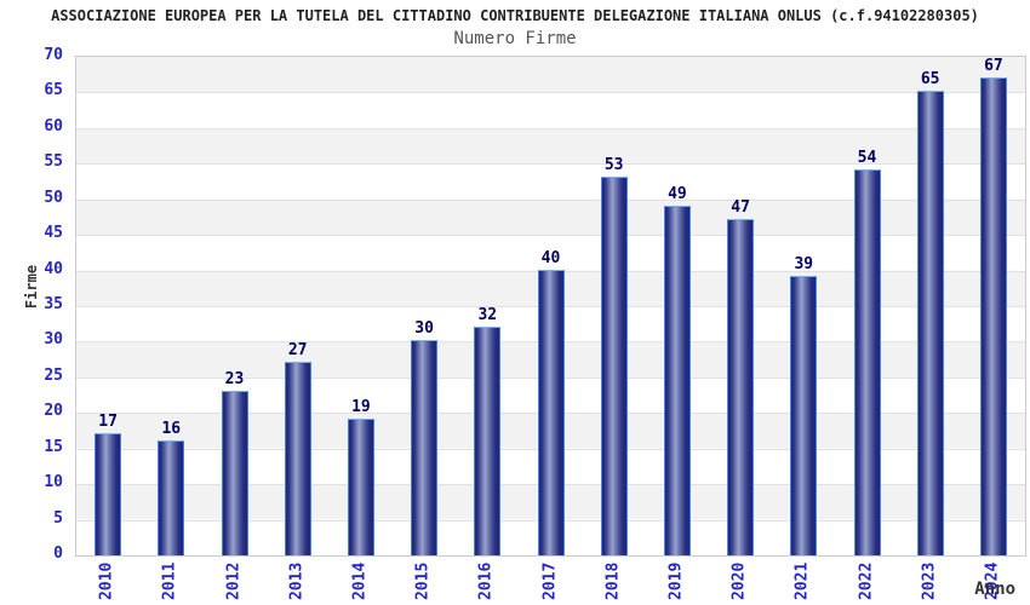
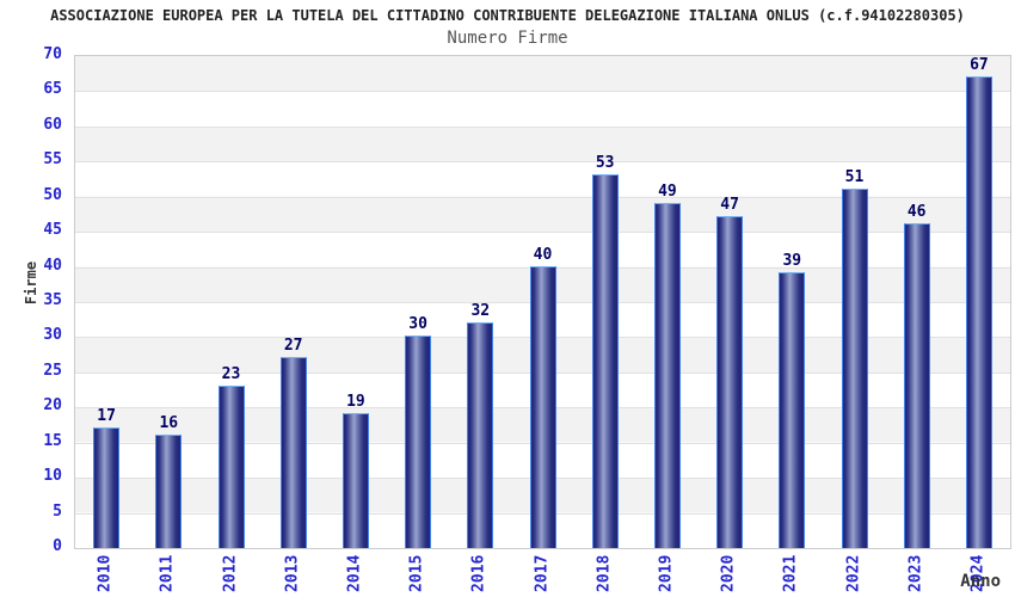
2022: 54 -> 51
2023: 65 -> 46
